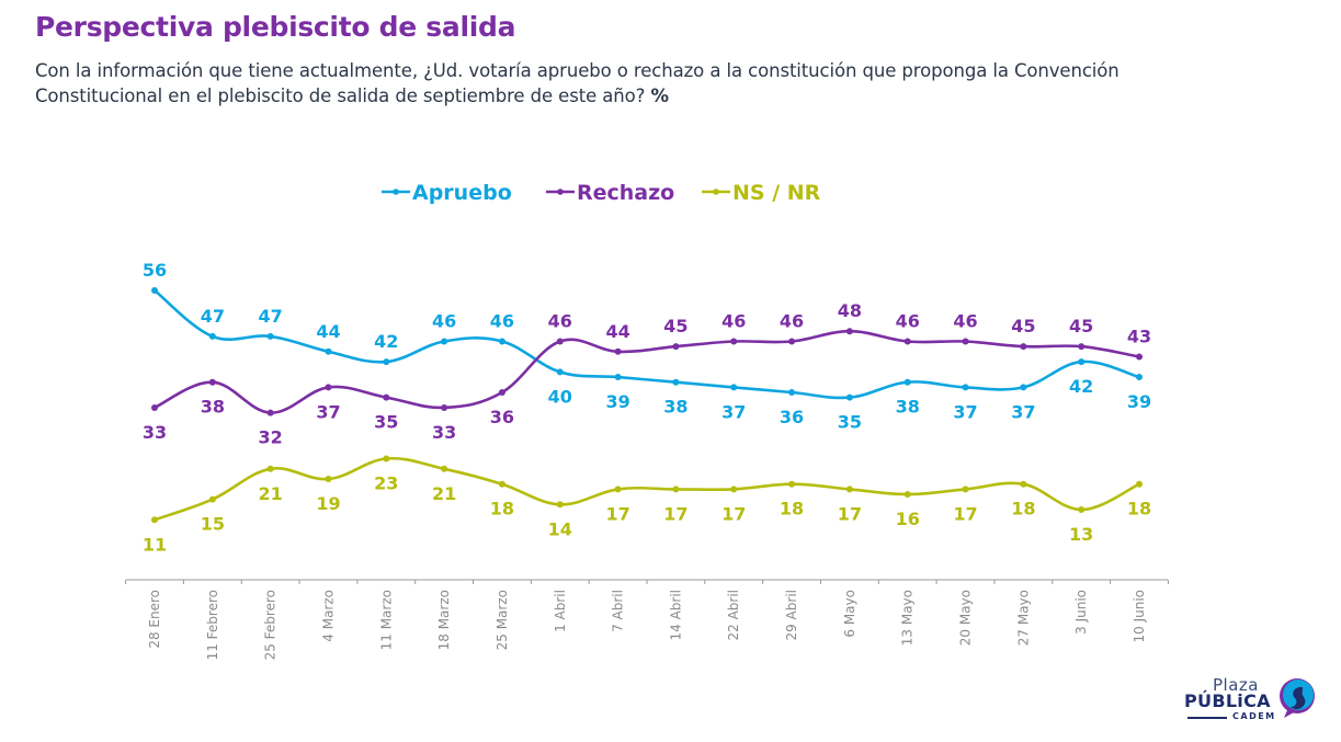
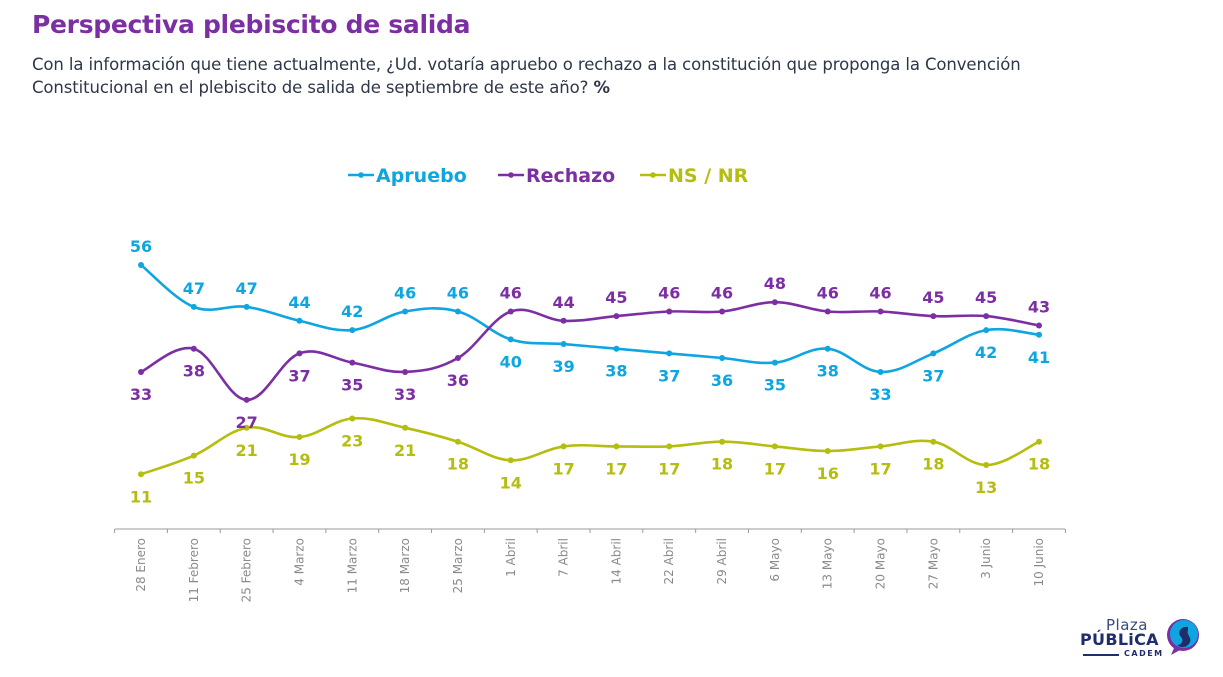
Rechazo/25 Febrero: 32 -> 27
Apruebo/20 Mayo: 37 -> 33
Apruebo/10 Junio: 39 -> 41
